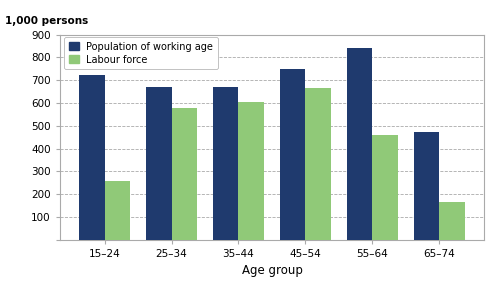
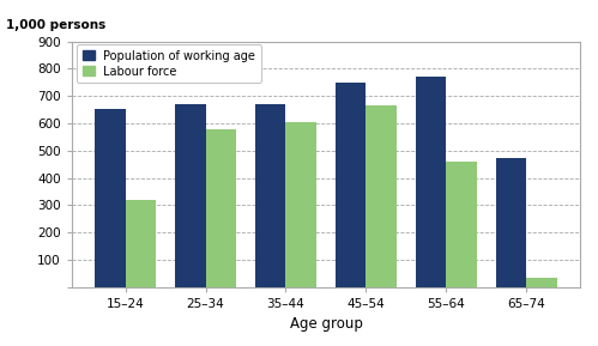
Population of working age/15–24: 725 -> 655
Labour force/15–24: 260 -> 320
Population of working age/55–64: 840 -> 770
Labour force/65–74: 165 -> 35
